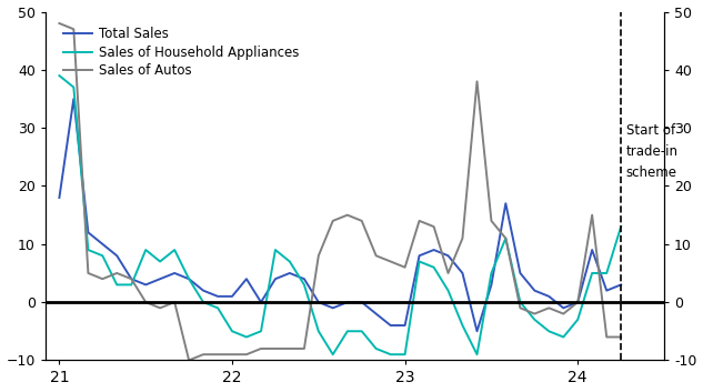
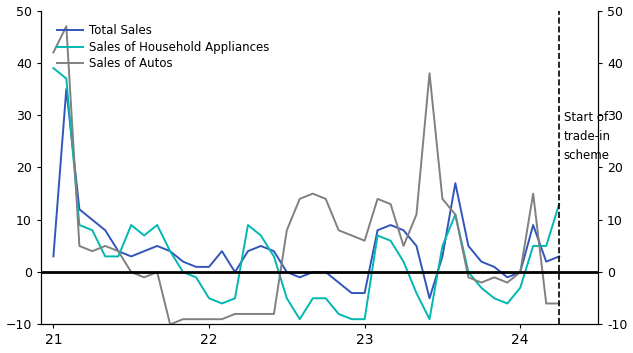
Total Sales/21: 18 -> 3
Sales of Autos/21: 48 -> 42
